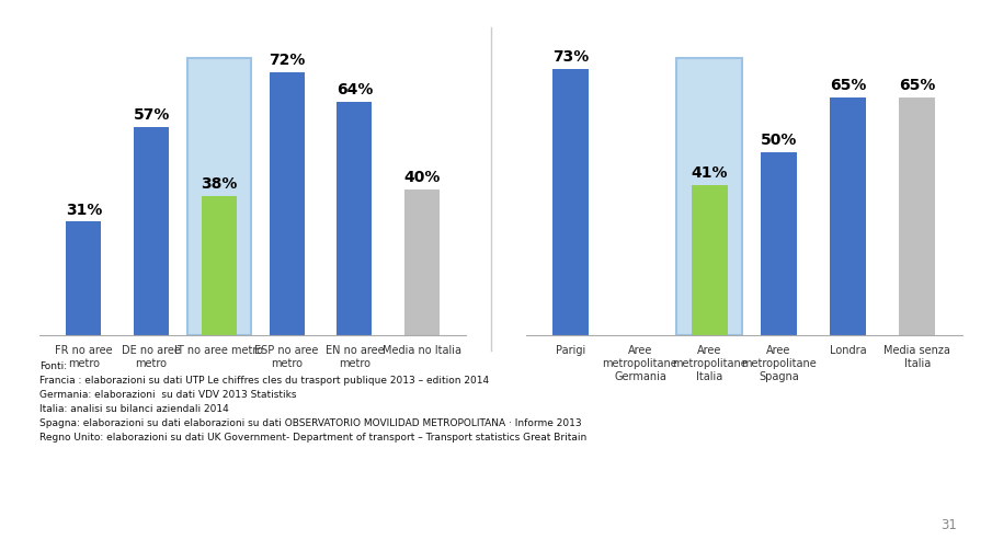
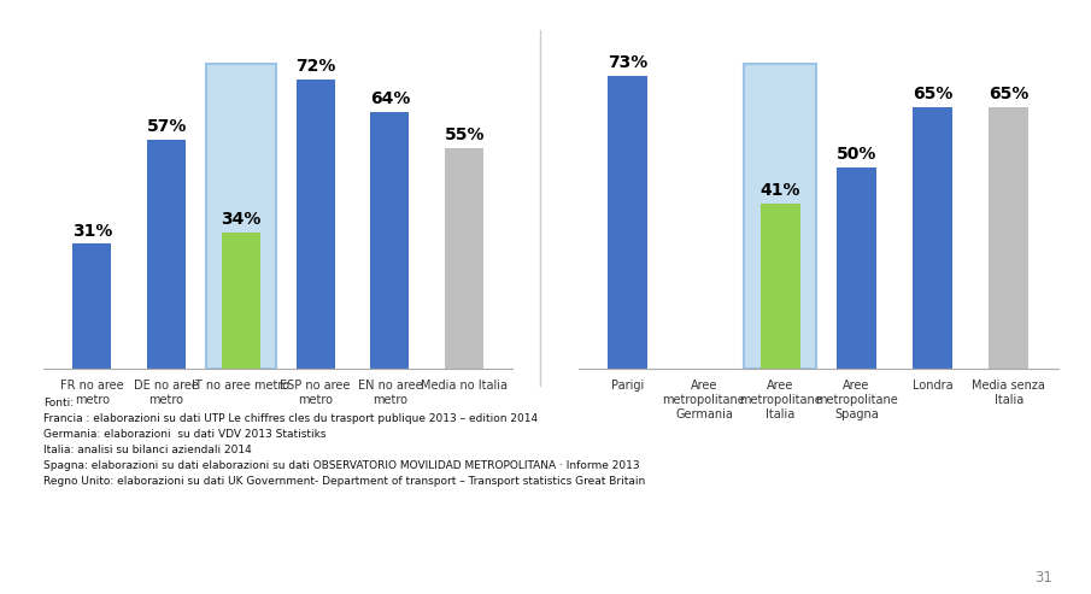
IT no aree metro: 38% -> 34%
Media no Italia: 40% -> 55%
